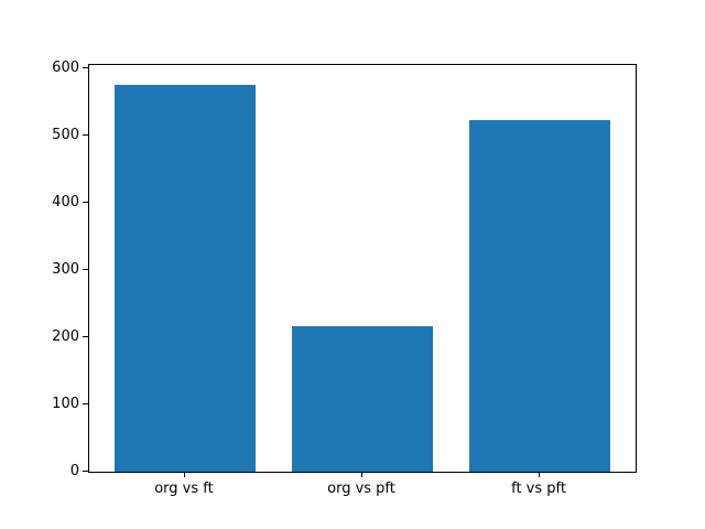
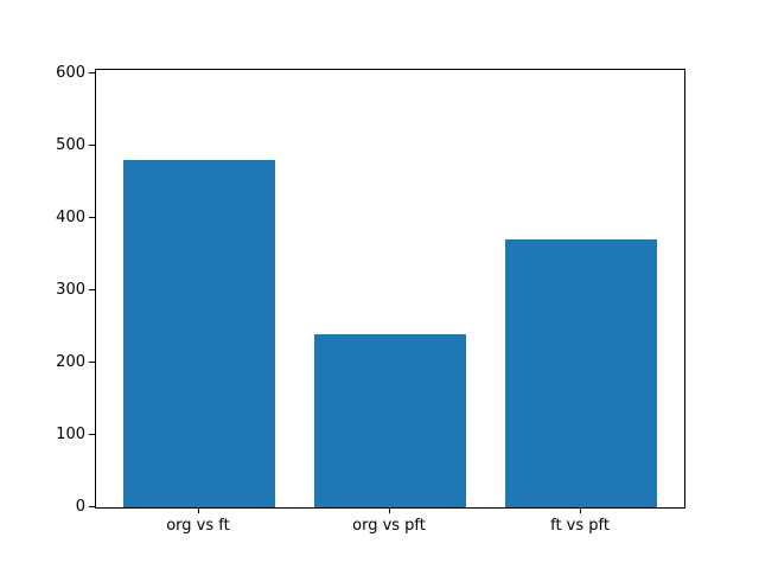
org vs ft: 580 -> 480
org vs pft: 220 -> 240
ft vs pft: 520 -> 370
